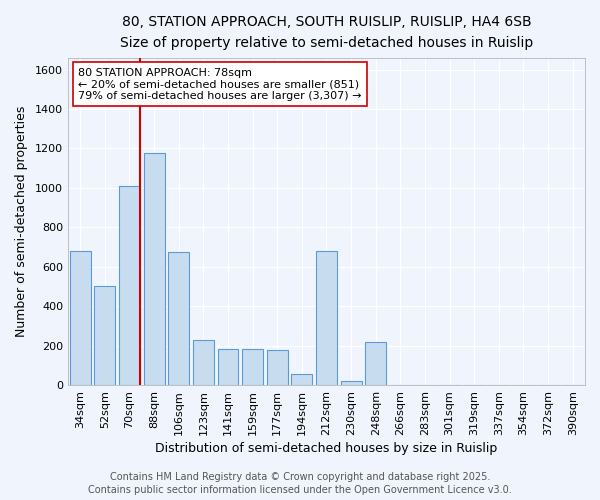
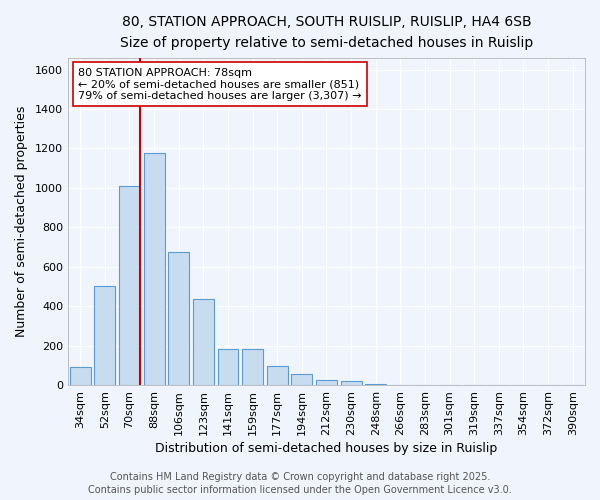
34sqm: 680 -> 90
123sqm: 230 -> 440
177sqm: 180 -> 100
212sqm: 680 -> 20
248sqm: 220 -> 0
